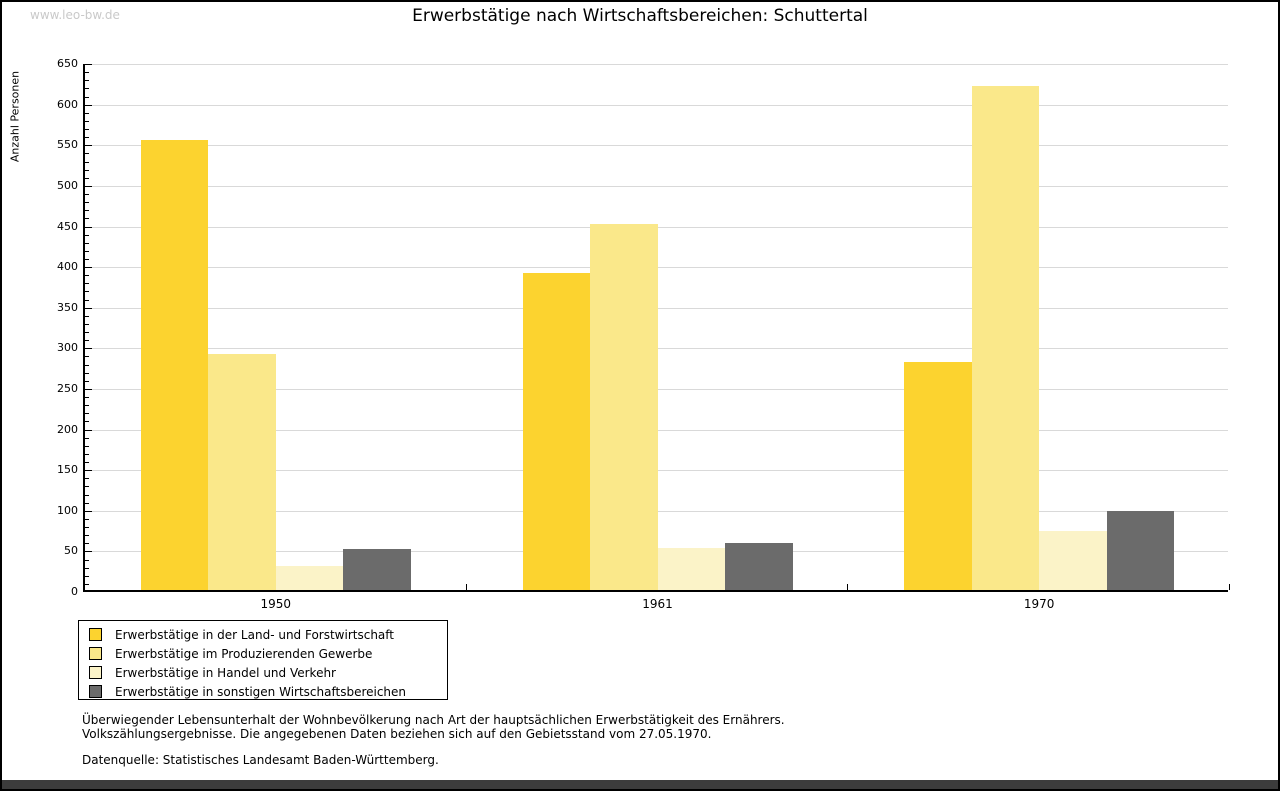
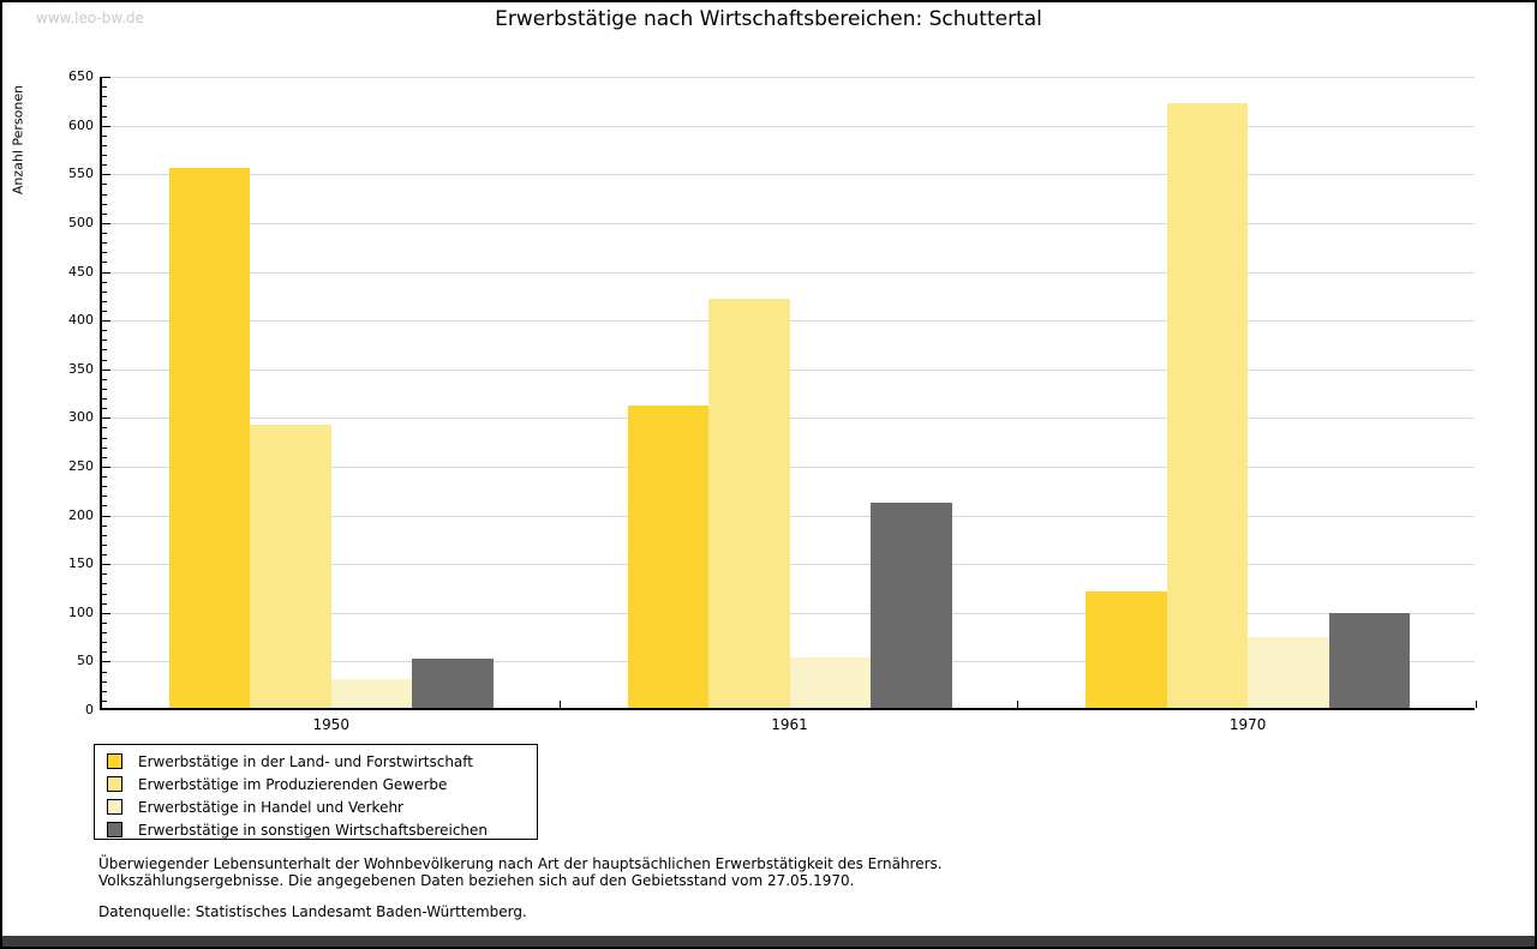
Erwerbstätige in der Land- und Forstwirtschaft/1961: 390 -> 310
Erwerbstätige im Produzierenden Gewerbe/1961: 450 -> 420
Erwerbstätige in sonstigen Wirtschaftsbereichen/1961: 60 -> 210
Erwerbstätige in der Land- und Forstwirtschaft/1970: 280 -> 120
